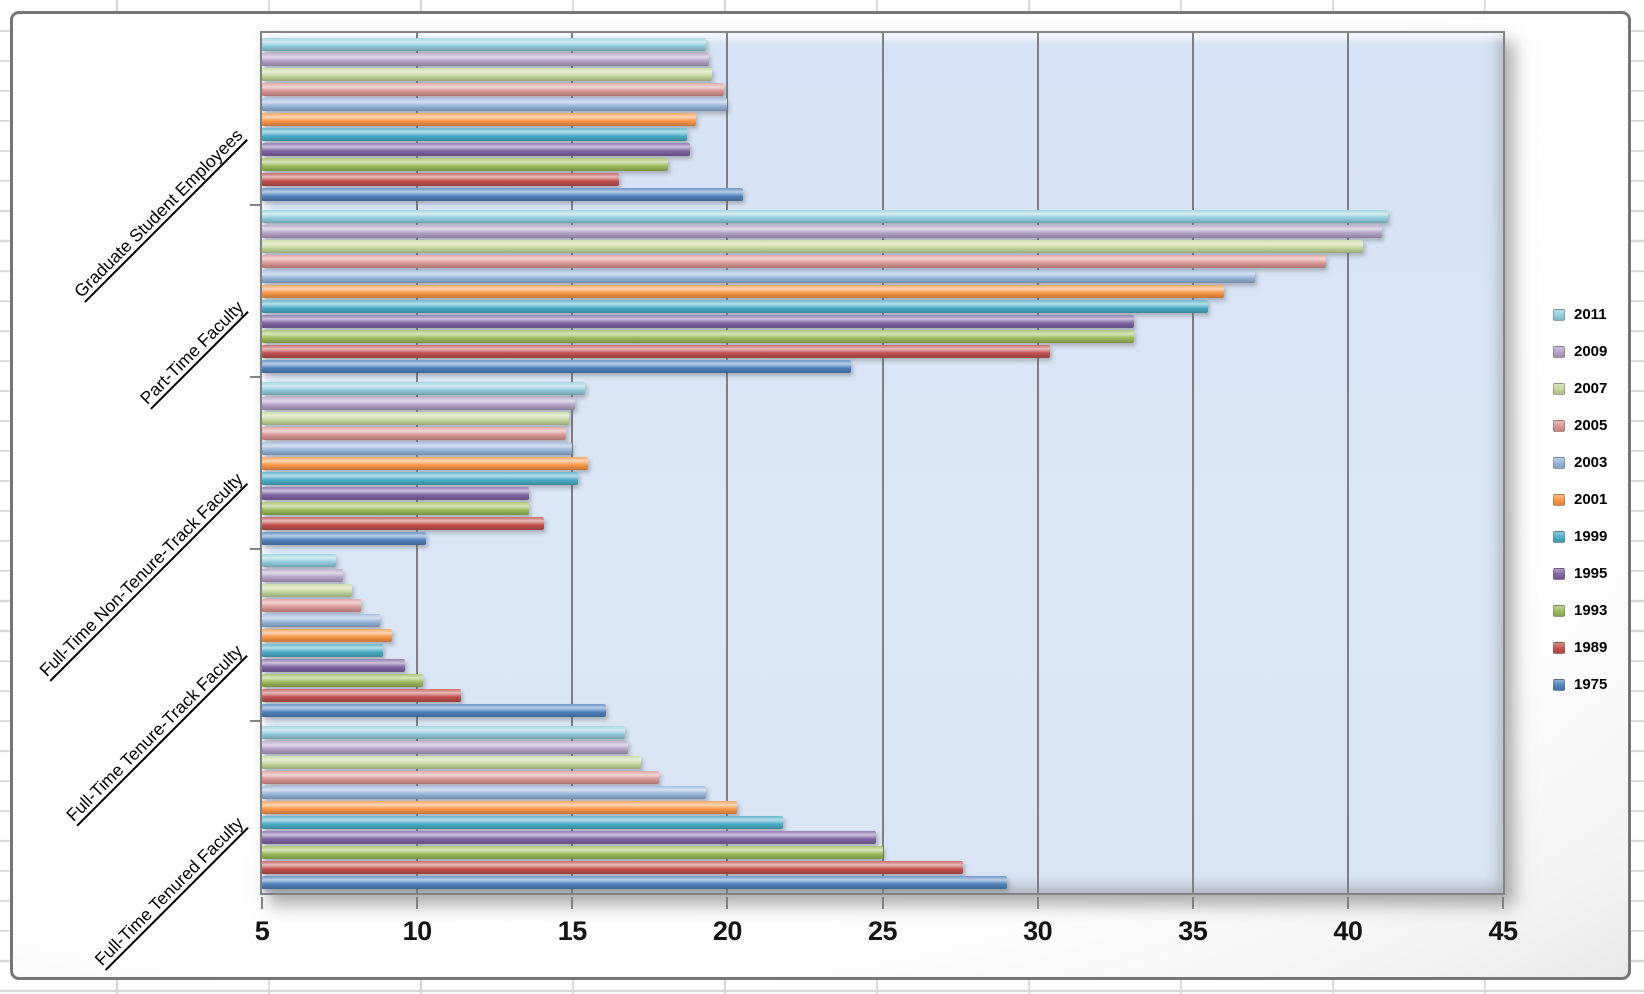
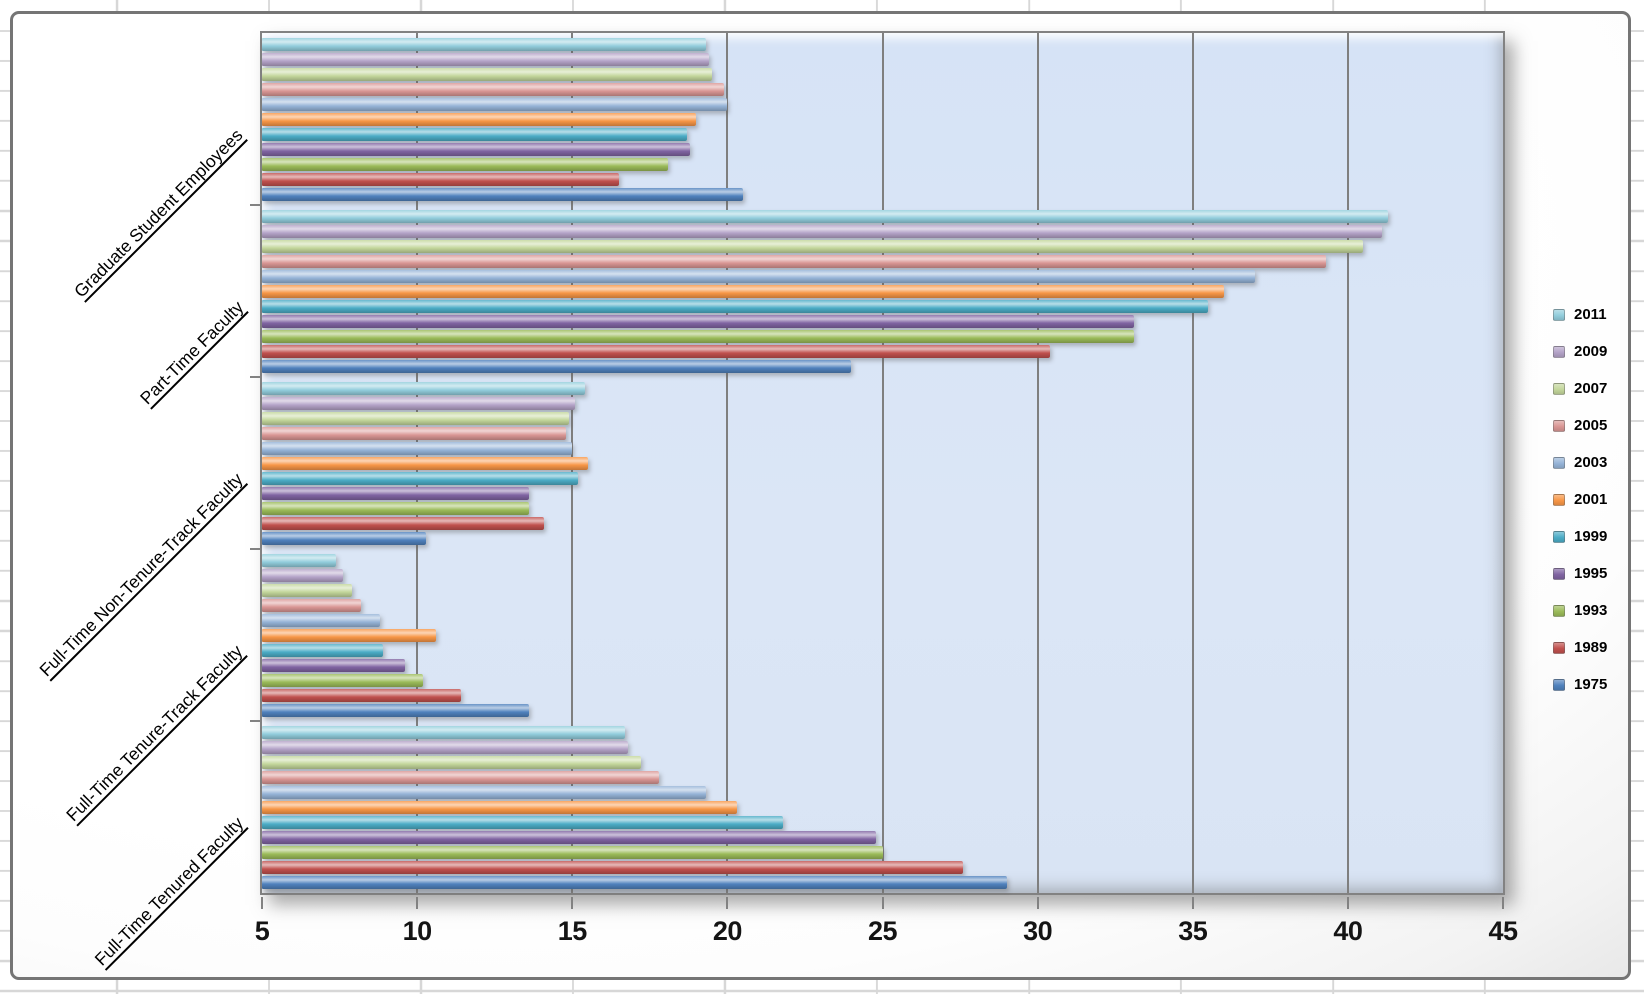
2001/Full-Time Tenure-Track Faculty: 9.2 -> 10.6
1975/Full-Time Tenure-Track Faculty: 16.1 -> 13.6
